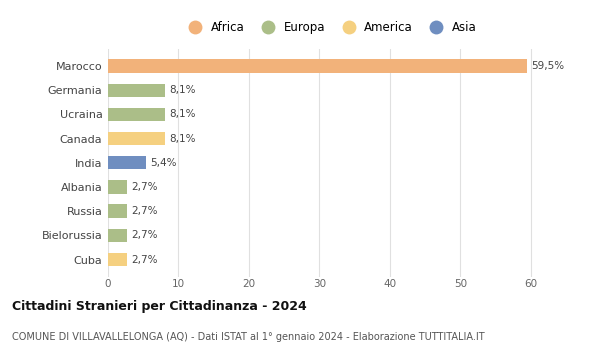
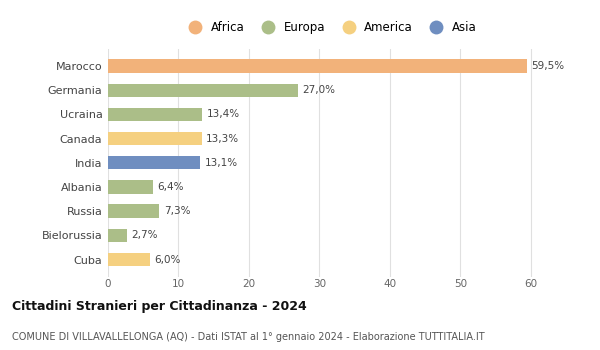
Germania: 8,1% -> 27,0%
Ucraina: 8,1% -> 13,4%
Canada: 8,1% -> 13,3%
India: 5,4% -> 13,1%
Albania: 2,7% -> 6,4%
Russia: 2,7% -> 7,3%
Cuba: 2,7% -> 6,0%
